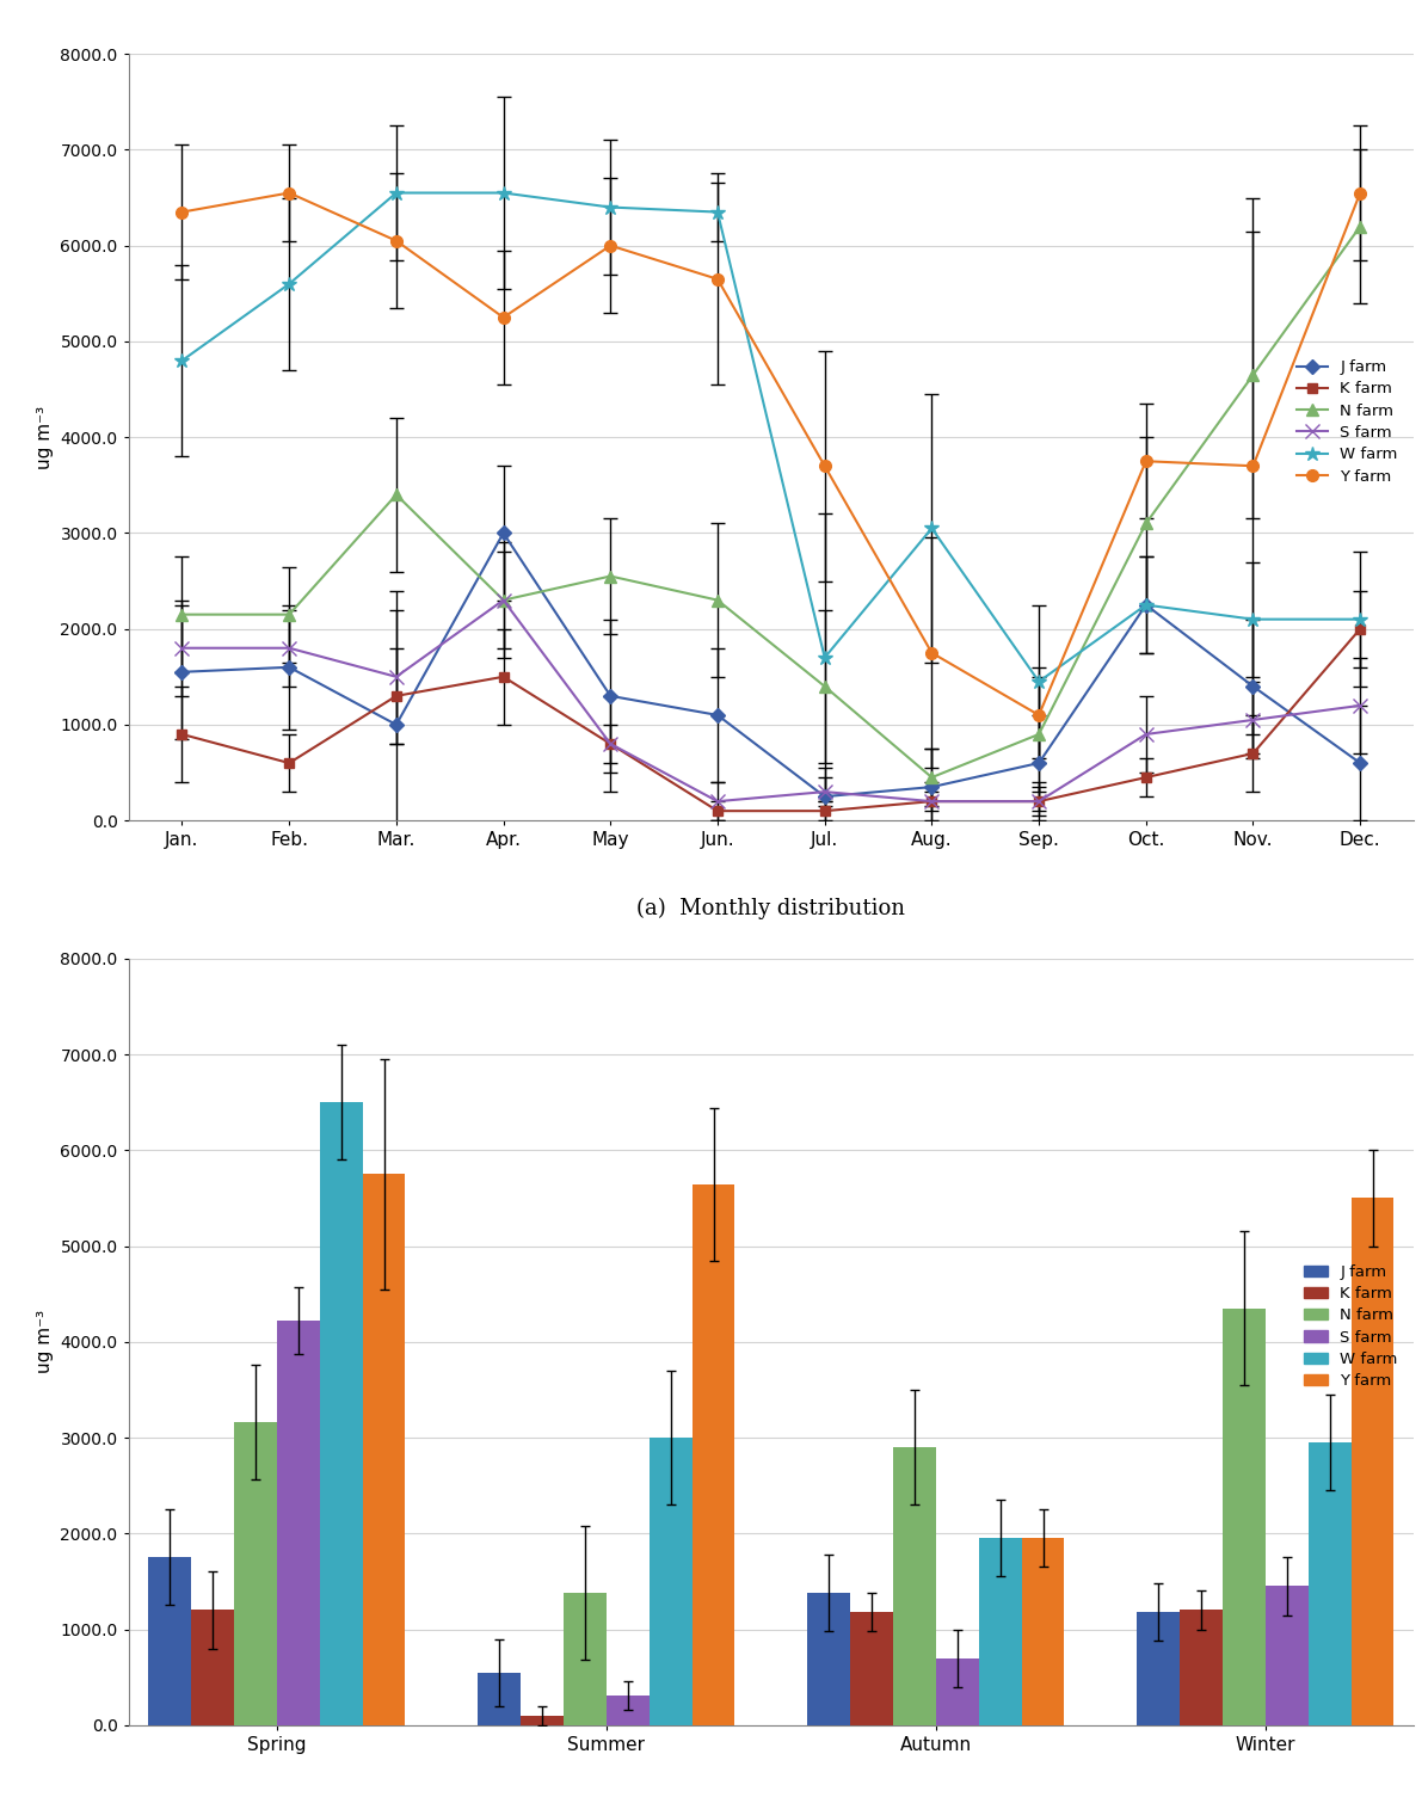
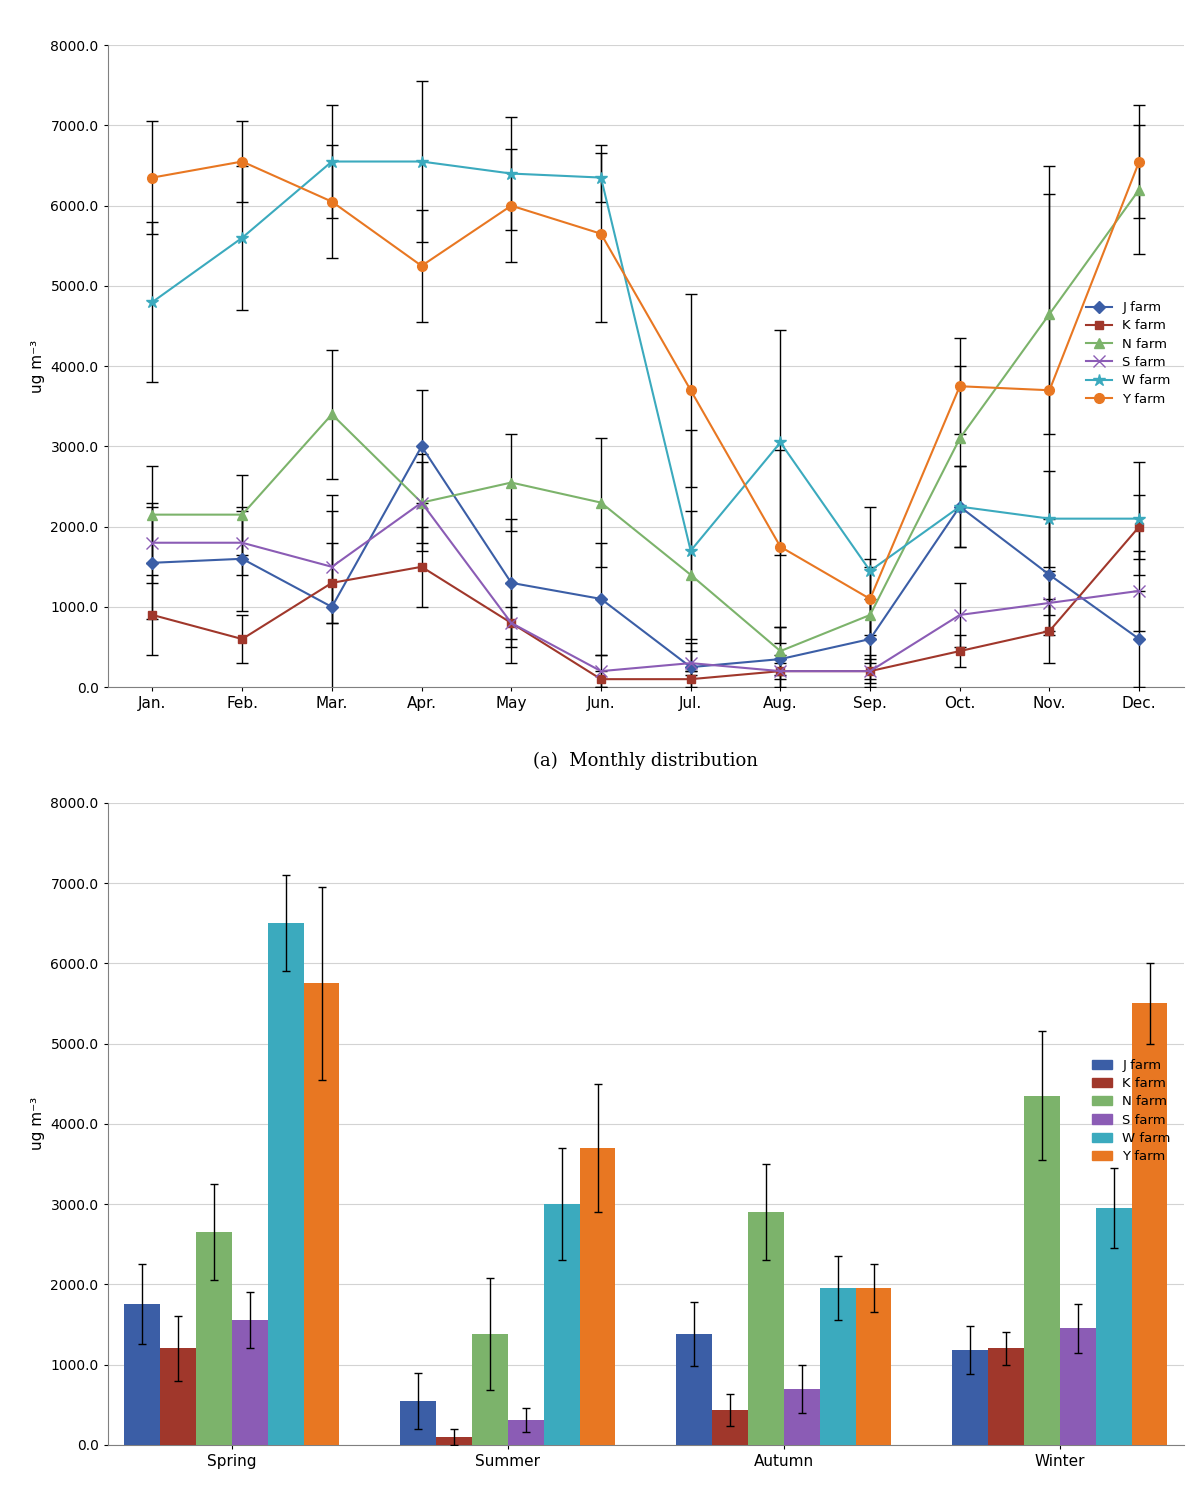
N farm/Spring: 3160 -> 2650
S farm/Spring: 4220 -> 1550
Y farm/Summer: 5640 -> 3700
K farm/Autumn: 1180 -> 430
